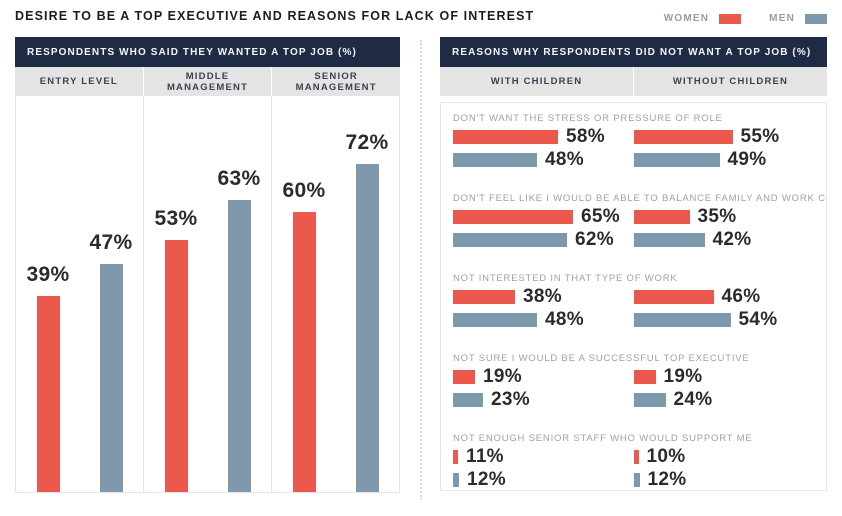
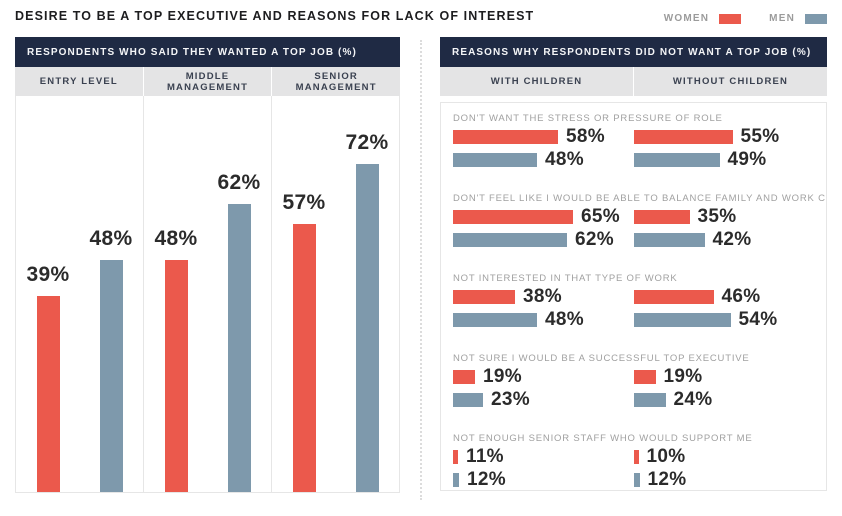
RESPONDENTS WHO SAID THEY WANTED A TOP JOB (%)/MEN/ENTRY LEVEL: 47% -> 48%
RESPONDENTS WHO SAID THEY WANTED A TOP JOB (%)/WOMEN/MIDDLE MANAGEMENT: 53% -> 48%
RESPONDENTS WHO SAID THEY WANTED A TOP JOB (%)/MEN/MIDDLE MANAGEMENT: 63% -> 62%
RESPONDENTS WHO SAID THEY WANTED A TOP JOB (%)/WOMEN/SENIOR MANAGEMENT: 60% -> 57%
